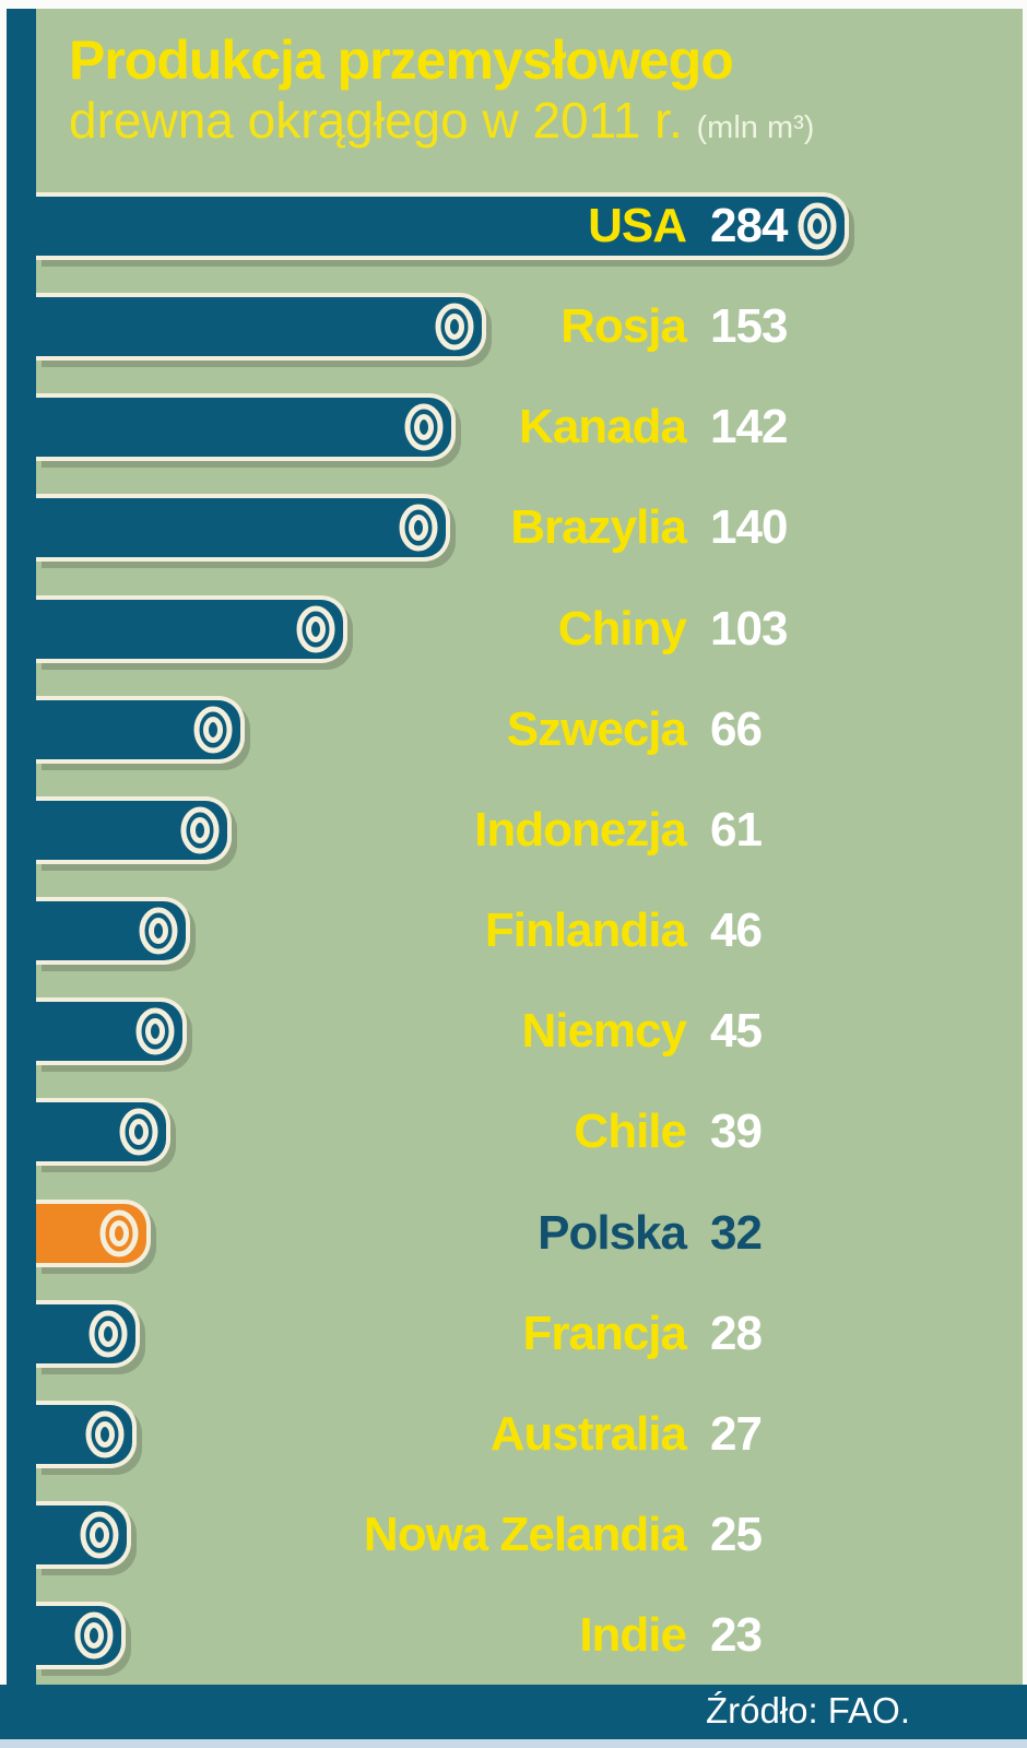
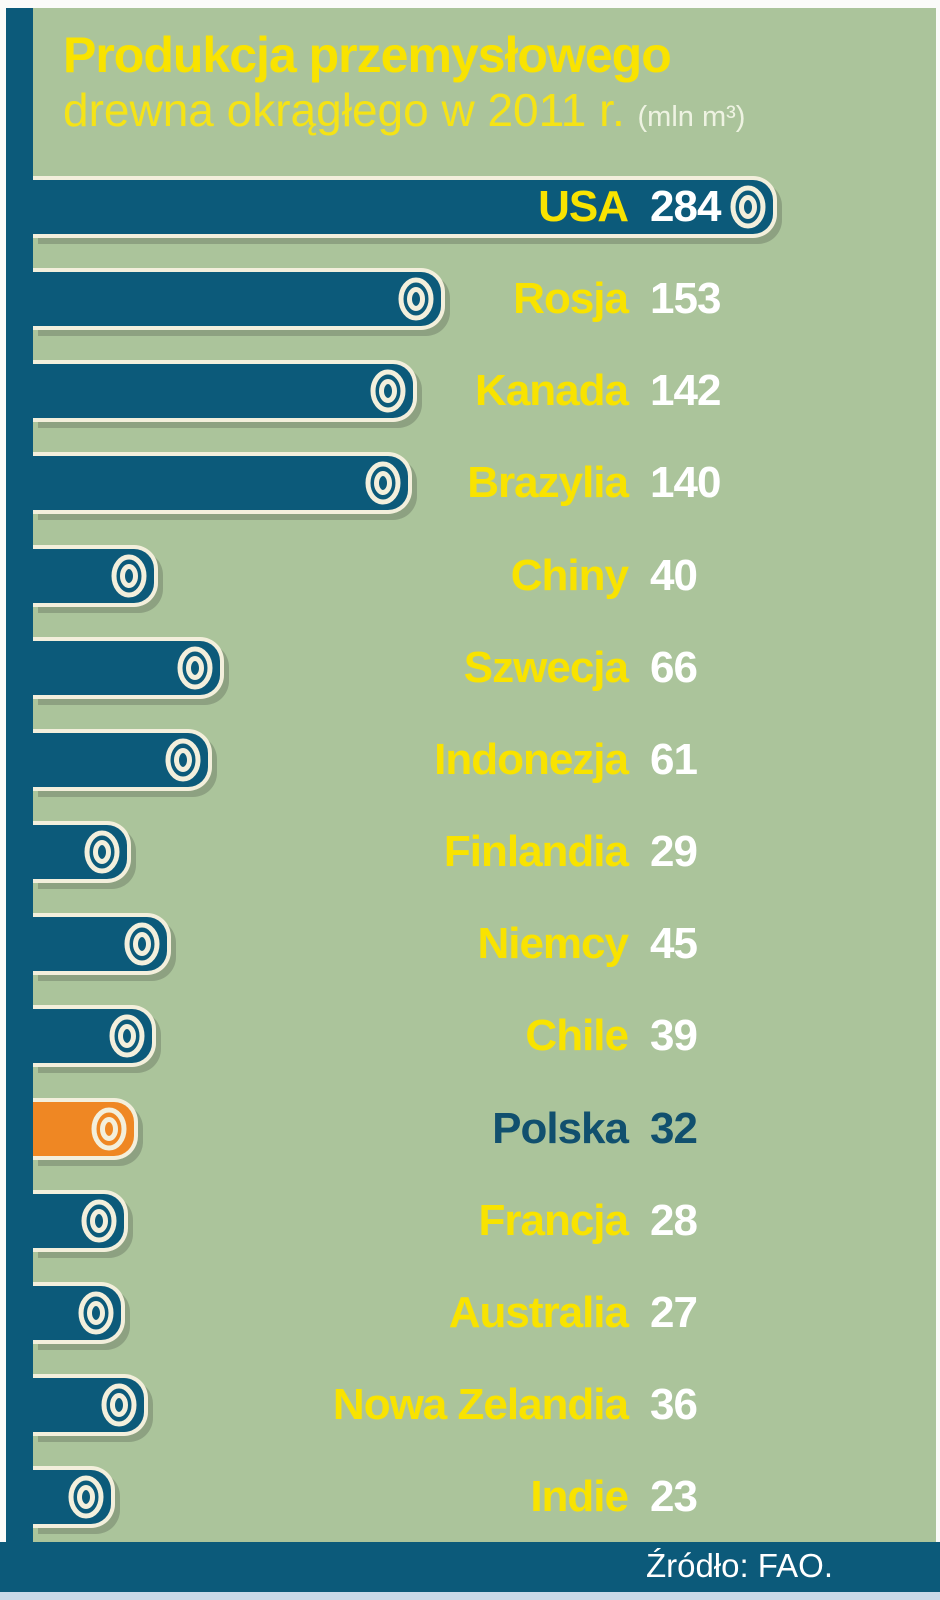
Chiny: 103 -> 40
Finlandia: 46 -> 29
Nowa Zelandia: 25 -> 36
